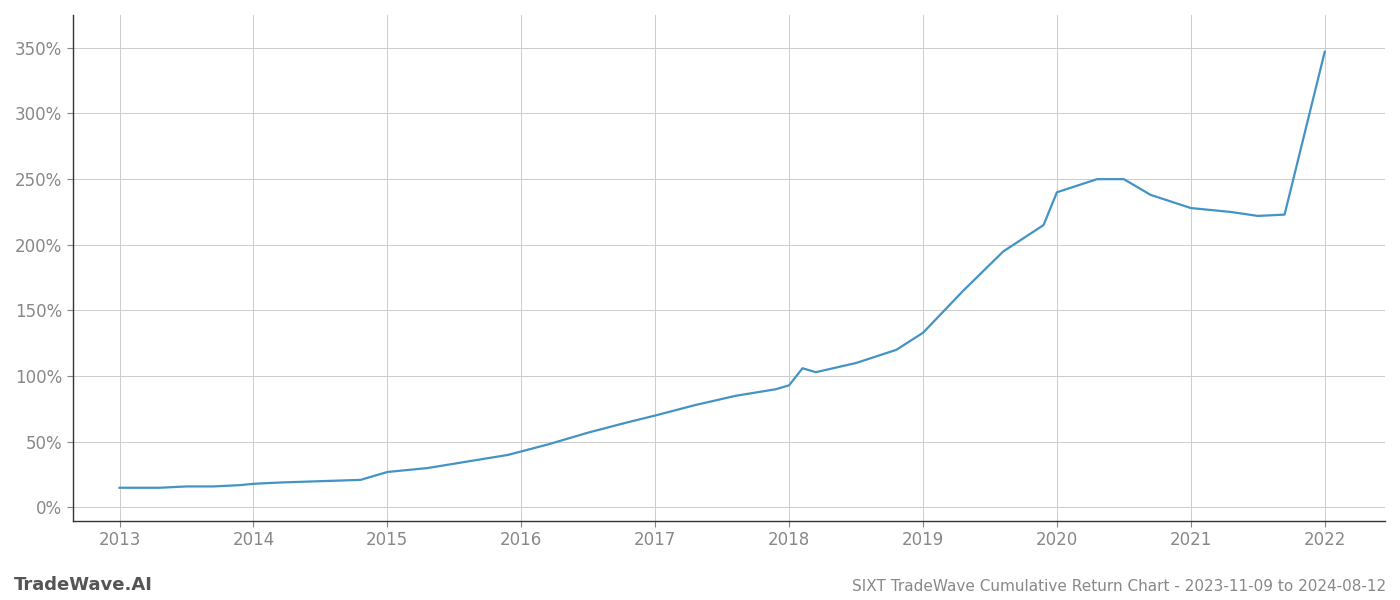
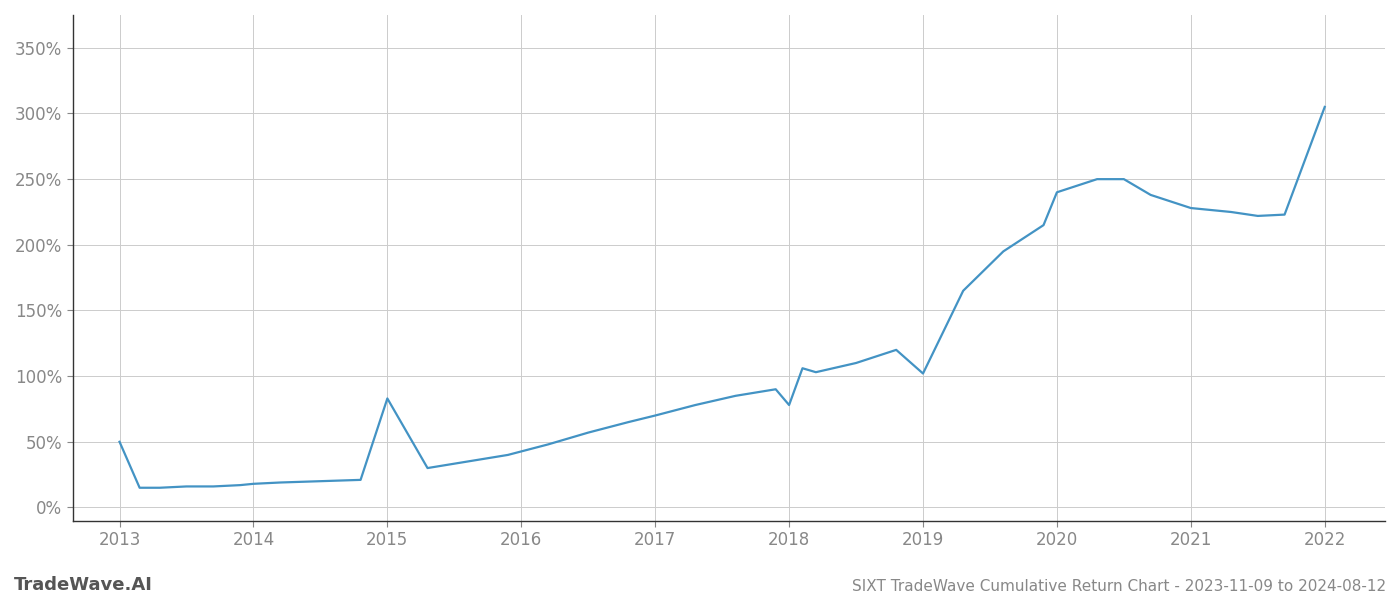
2013: 15% -> 50%
2015: 27% -> 83%
2018: 93% -> 78%
2019: 133% -> 102%
2022: 347% -> 305%
